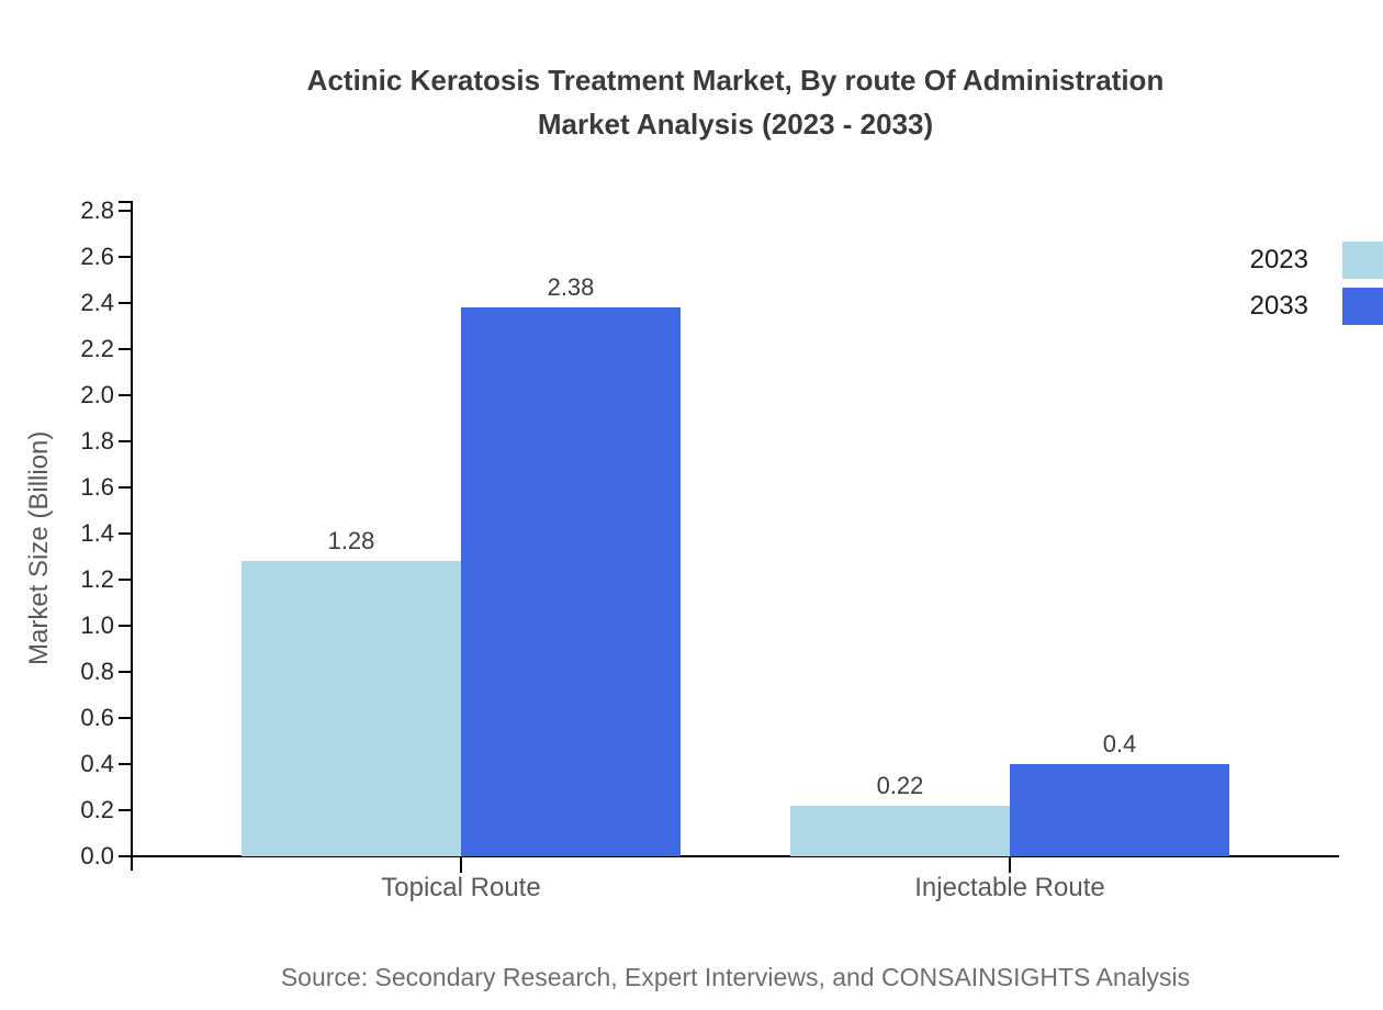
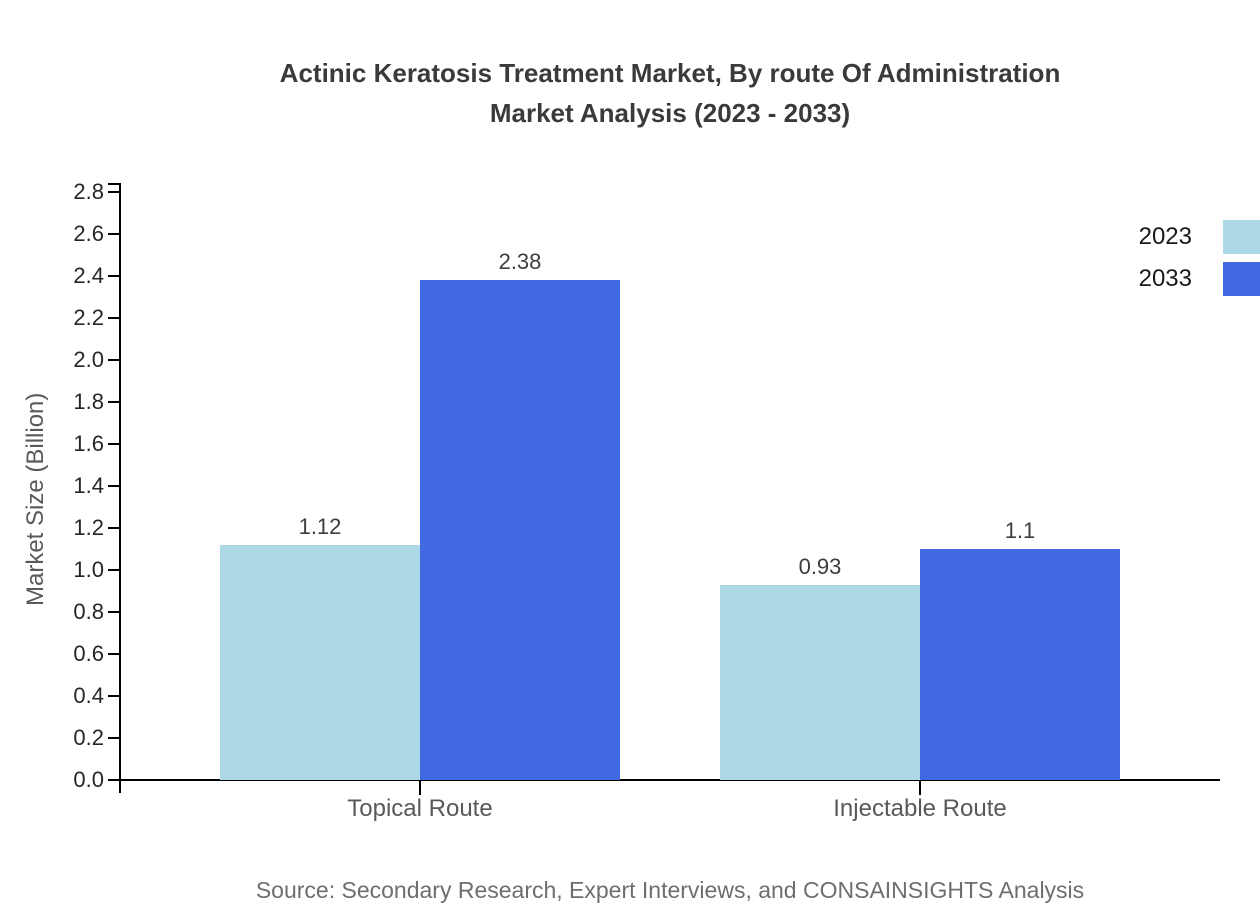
2023/Topical Route: 1.28 -> 1.12
2023/Injectable Route: 0.22 -> 0.93
2033/Injectable Route: 0.4 -> 1.1
